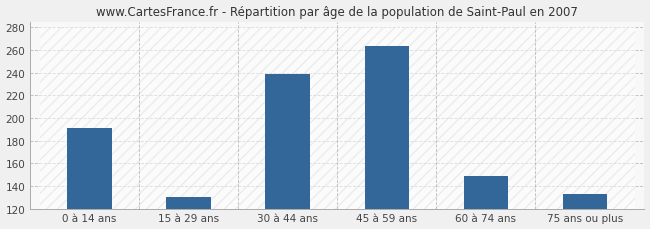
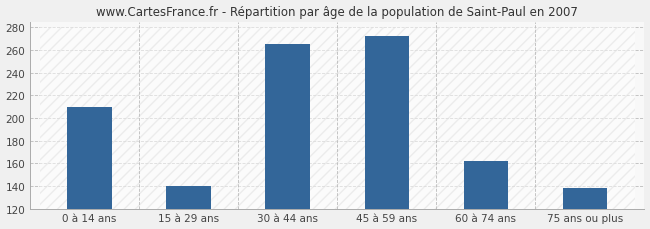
0 à 14 ans: 191 -> 210
15 à 29 ans: 130 -> 140
30 à 44 ans: 239 -> 265
45 à 59 ans: 263 -> 272
60 à 74 ans: 149 -> 162
75 ans ou plus: 133 -> 138
